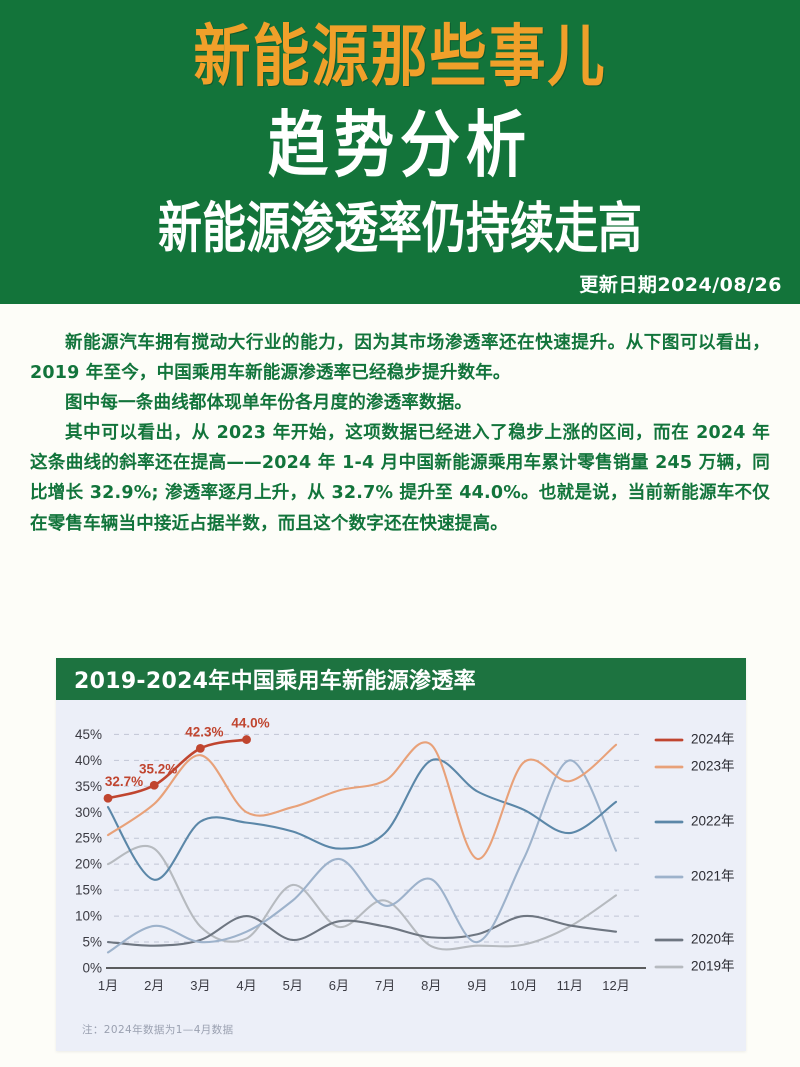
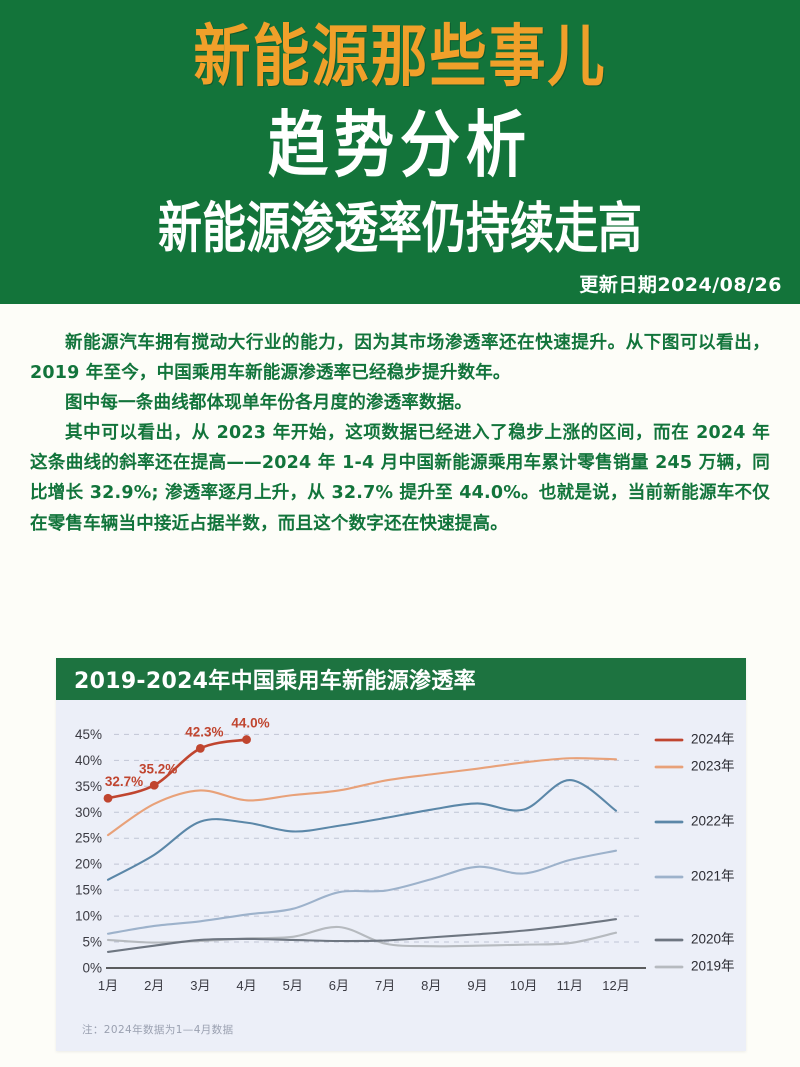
2022年/1月: 31% -> 17%
2021年/1月: 3% -> 7%
2020年/1月: 5% -> 3%
2019年/1月: 20% -> 5%
2022年/2月: 17% -> 22%
2019年/2月: 23% -> 5%
2023年/3月: 41% -> 34%
2021年/3月: 5% -> 9%
2019年/3月: 8% -> 5%
2023年/4月: 30% -> 32%
2021年/4月: 7% -> 10%
2020年/4月: 10% -> 6%
2023年/5月: 31% -> 33%
2021年/5月: 13% -> 11%
2019年/5月: 16% -> 6%
2022年/6月: 23% -> 27%
2021年/6月: 21% -> 15%
2020年/6月: 9% -> 5%
2022年/7月: 26% -> 29%
2021年/7月: 12% -> 15%
2020年/7月: 8% -> 5%
2019年/7月: 13% -> 5%
2023年/8月: 43% -> 37%
2022年/8月: 40% -> 30%
2023年/9月: 21% -> 38%
2022年/9月: 34% -> 32%
2021年/9月: 5% -> 20%
2021年/10月: 21% -> 18%
2020年/10月: 10% -> 7%
2023年/11月: 36% -> 40%
2022年/11月: 26% -> 36%
2021年/11月: 40% -> 21%
2019年/11月: 8% -> 5%
2023年/12月: 43% -> 40%
2022年/12月: 32% -> 30%
2020年/12月: 7% -> 9%
2019年/12月: 14% -> 7%
